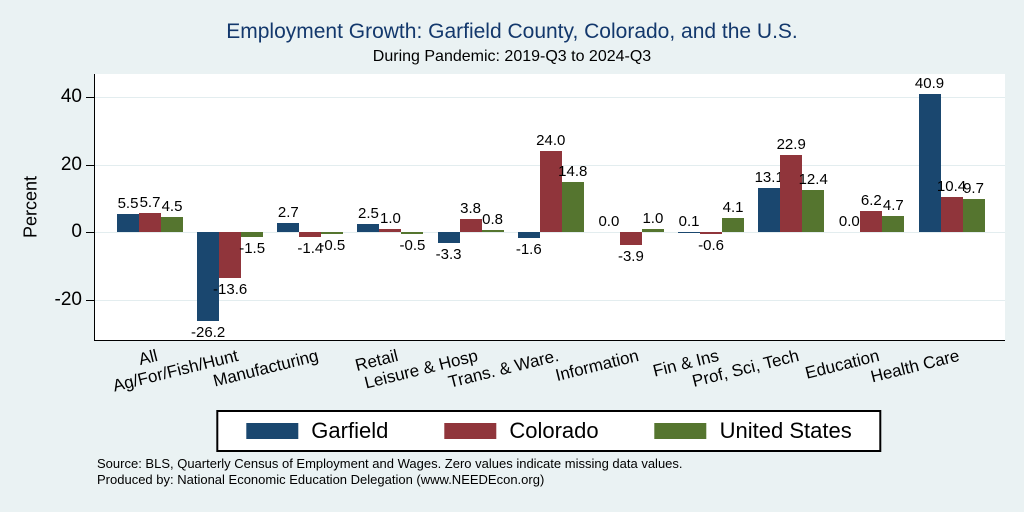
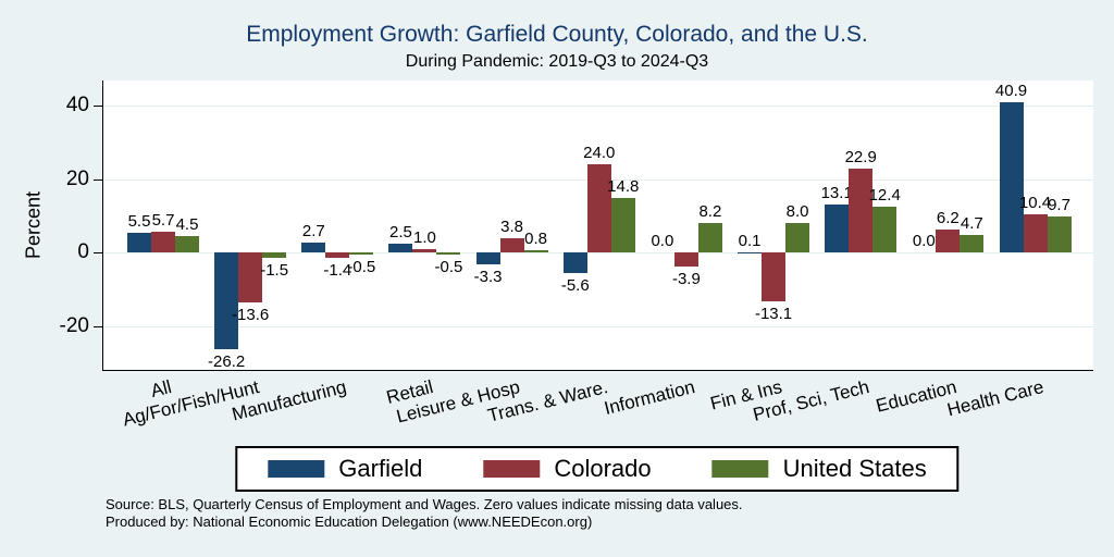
Garfield/Trans. & Ware.: -1.6 -> -5.6
United States/Information: 1.0 -> 8.2
Colorado/Fin & Ins: -0.6 -> -13.1
United States/Fin & Ins: 4.1 -> 8.0
